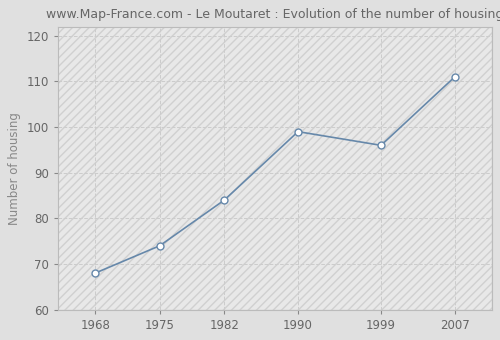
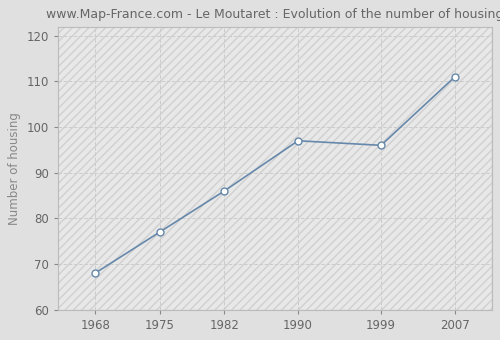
1975: 74 -> 77
1982: 84 -> 86
1990: 99 -> 97
